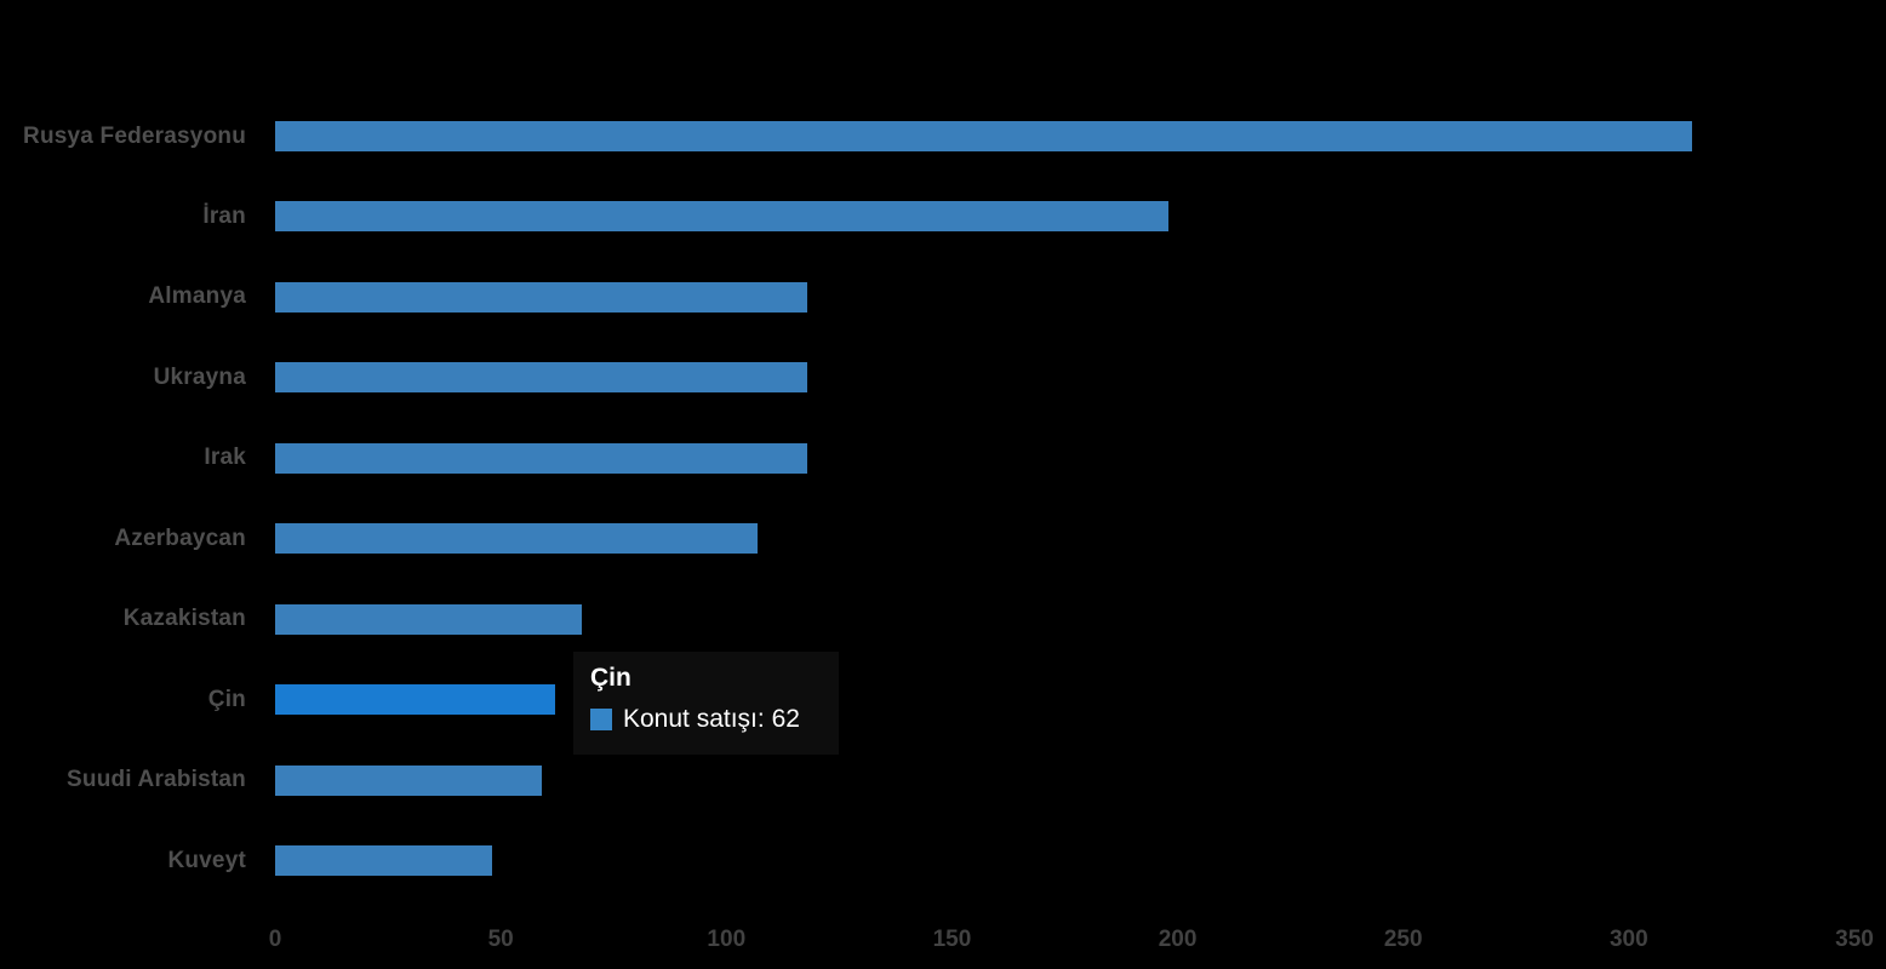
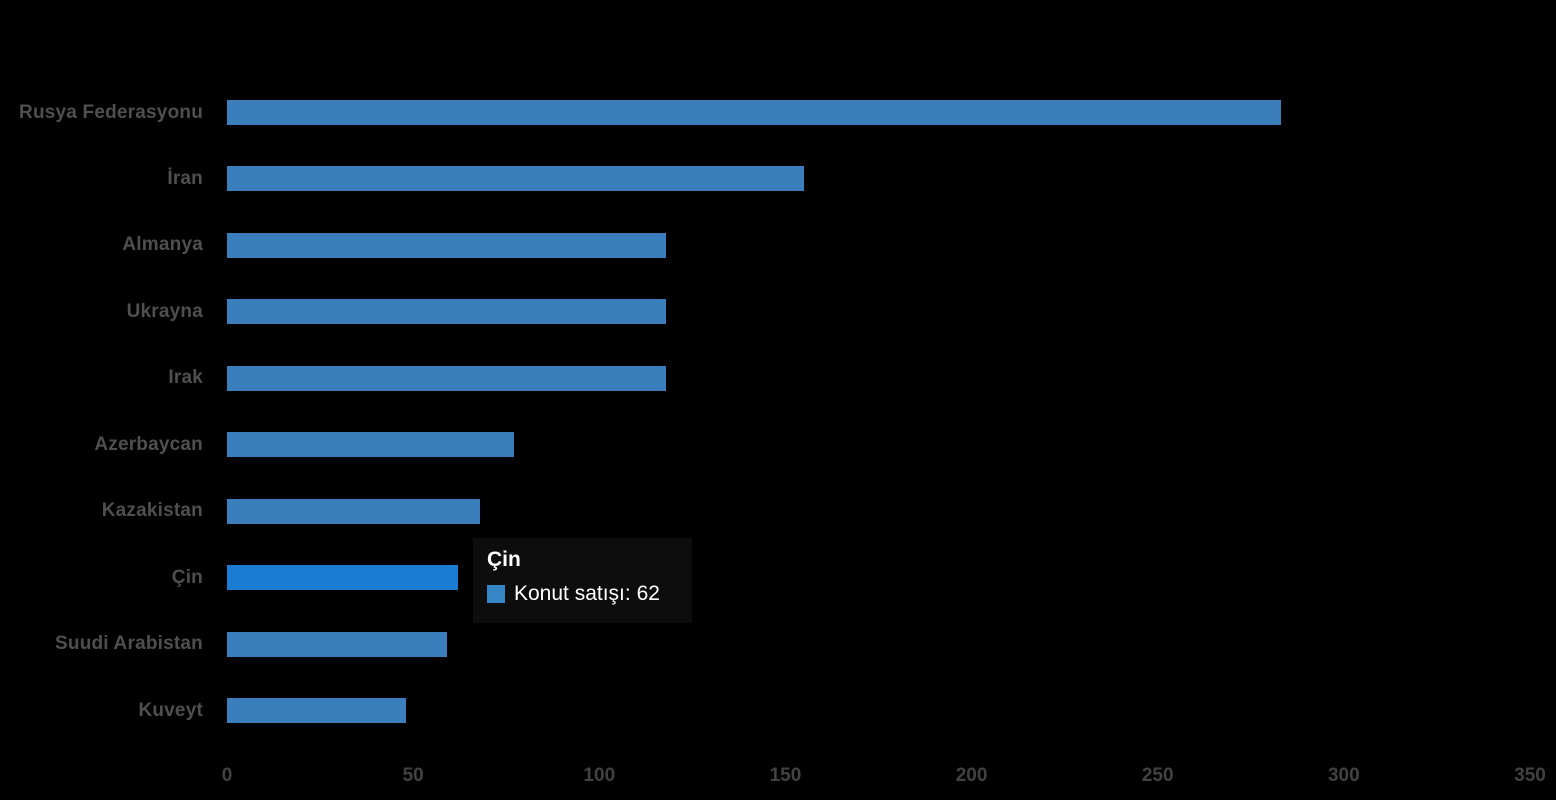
Rusya Federasyonu: 314 -> 283
İran: 198 -> 155
Azerbaycan: 107 -> 77
